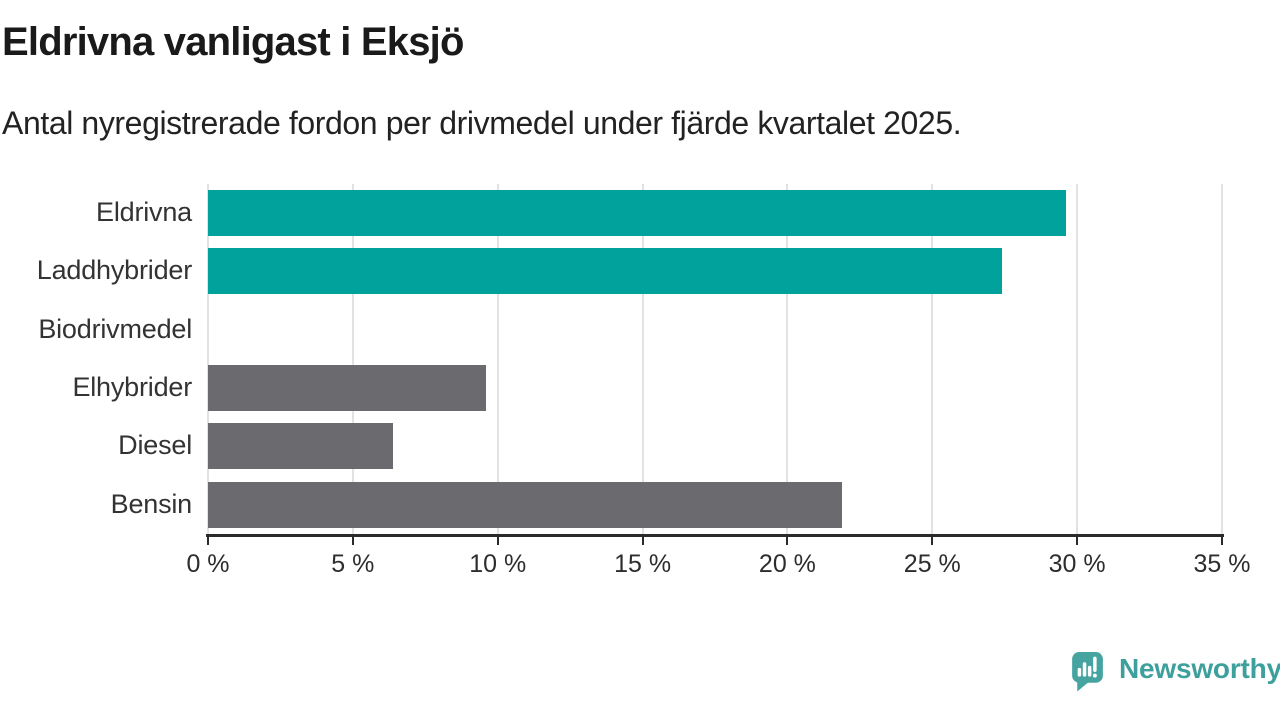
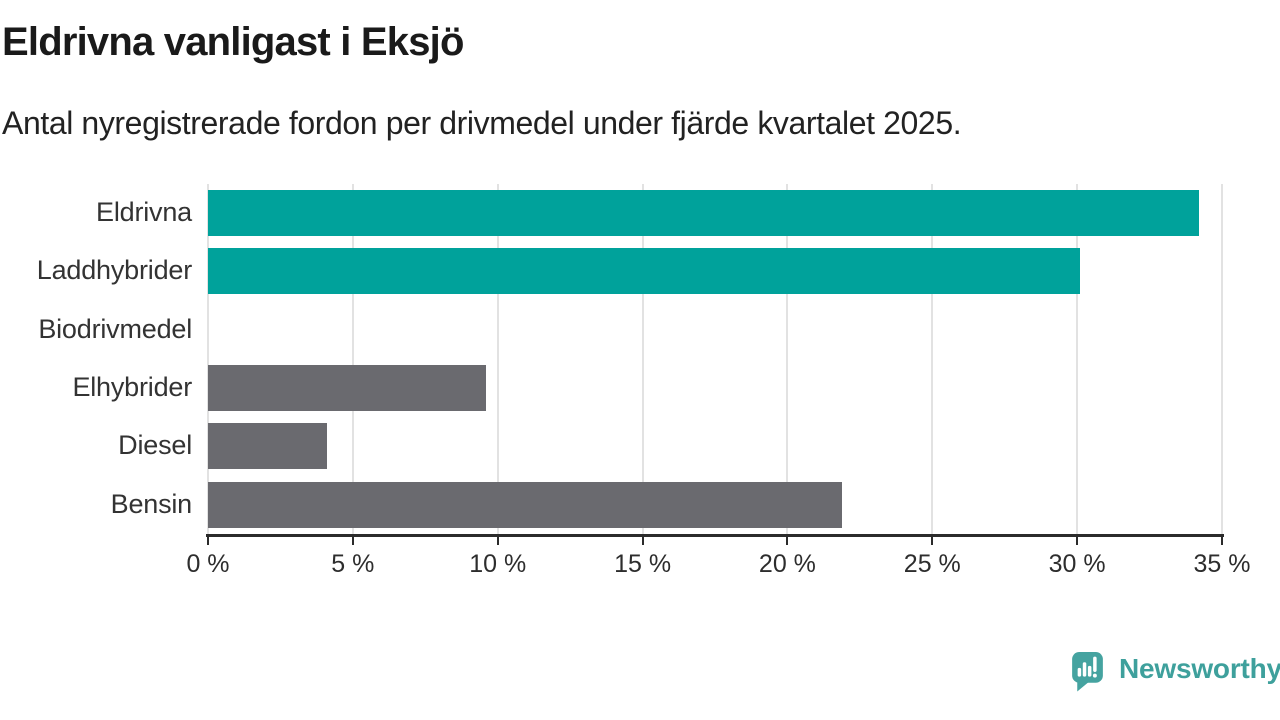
Eldrivna: 29.6% -> 34.2%
Laddhybrider: 27.4% -> 30.1%
Diesel: 6.4% -> 4.1%
